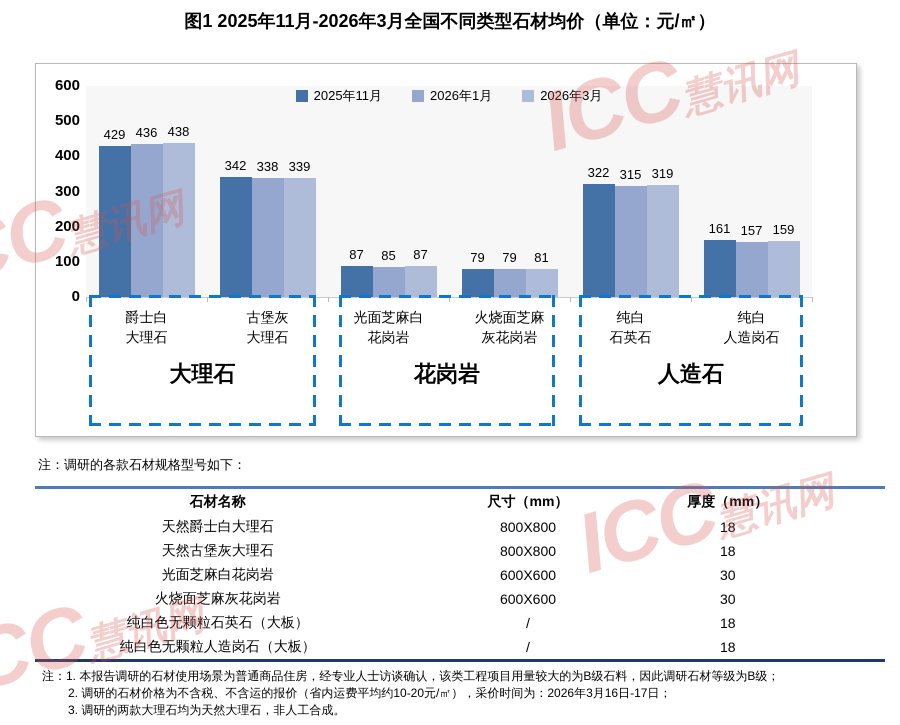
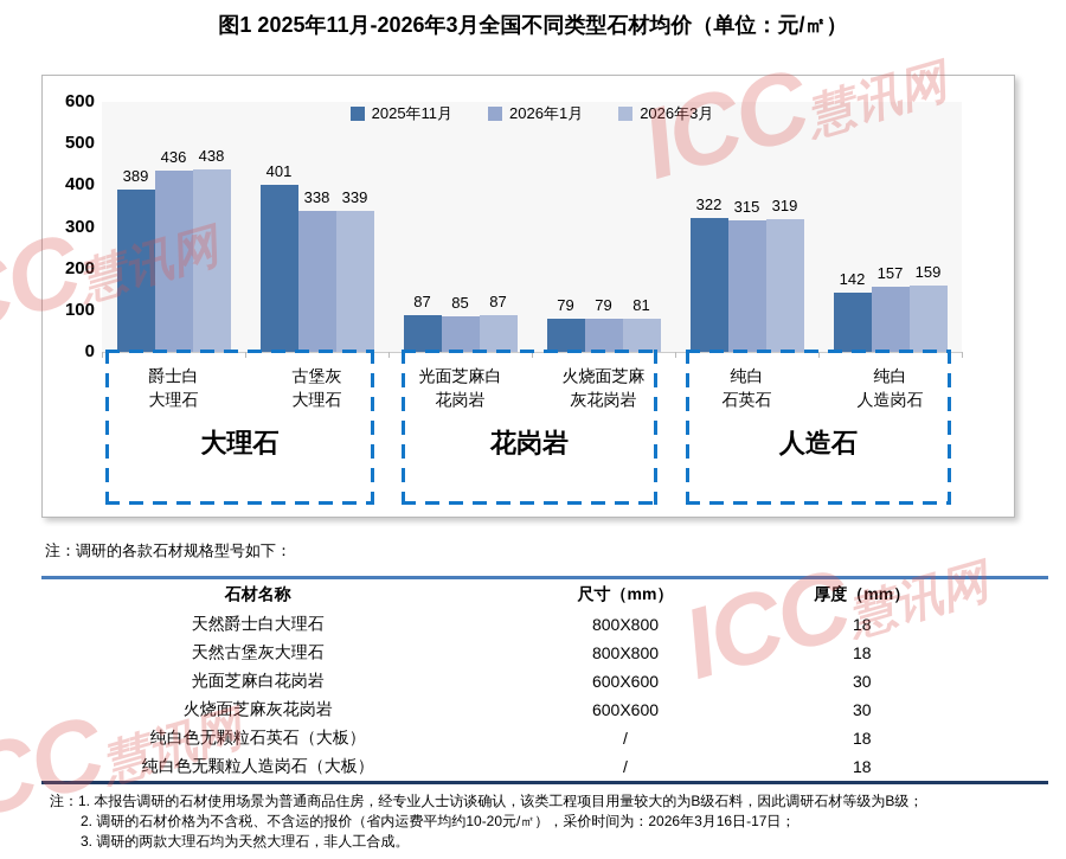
2025年11月/爵士白大理石: 429 -> 389
2025年11月/古堡灰大理石: 342 -> 401
2025年11月/纯白人造岗石: 161 -> 142
